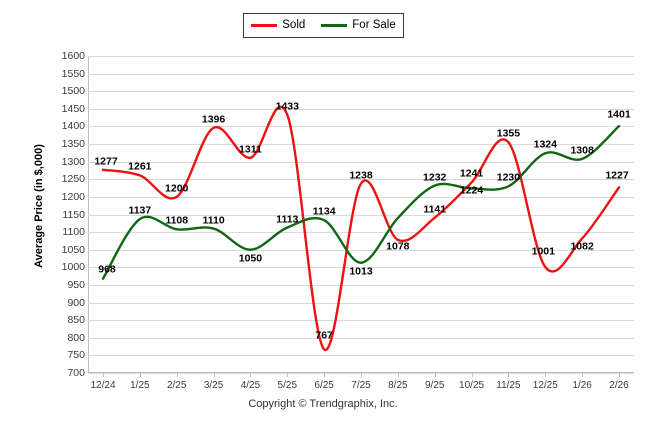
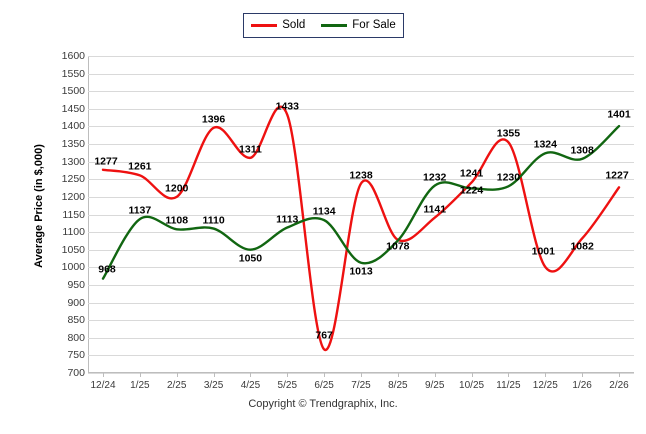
For Sale/8/25: 1140 -> 1080
